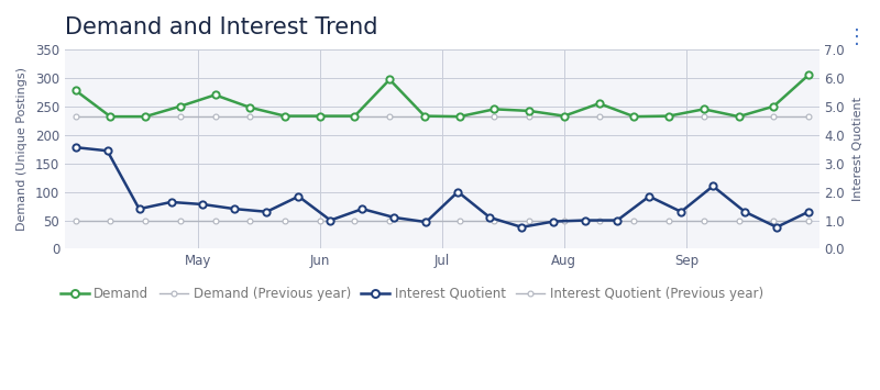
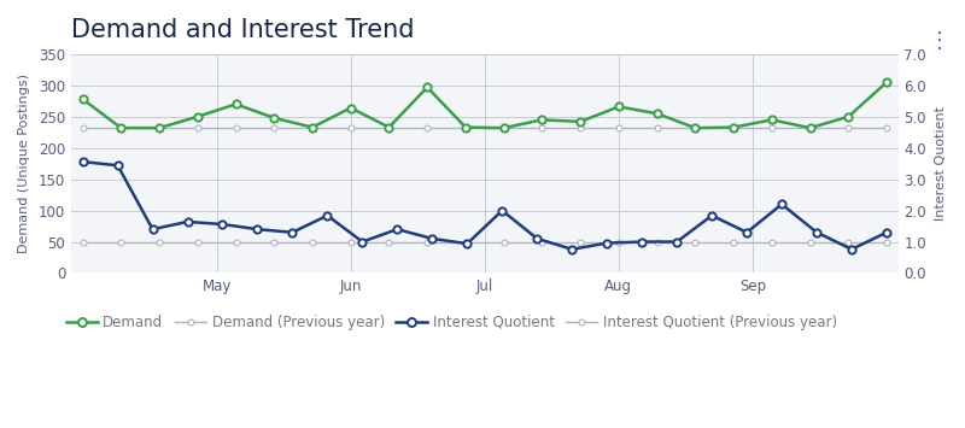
Demand/Jun: 233 -> 264
Demand/Aug: 233 -> 266
